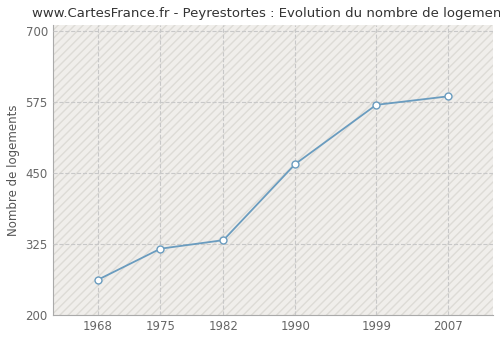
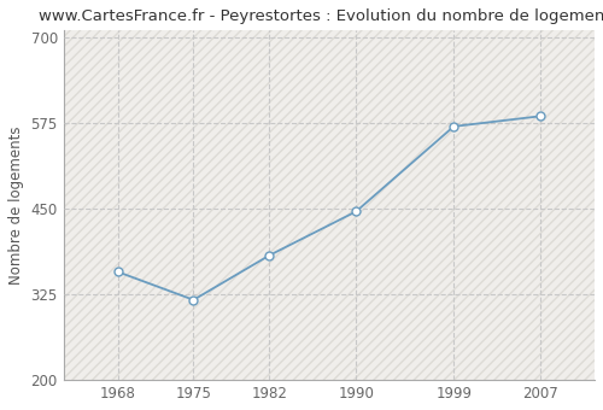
1968: 262 -> 358
1982: 332 -> 382
1990: 466 -> 446
